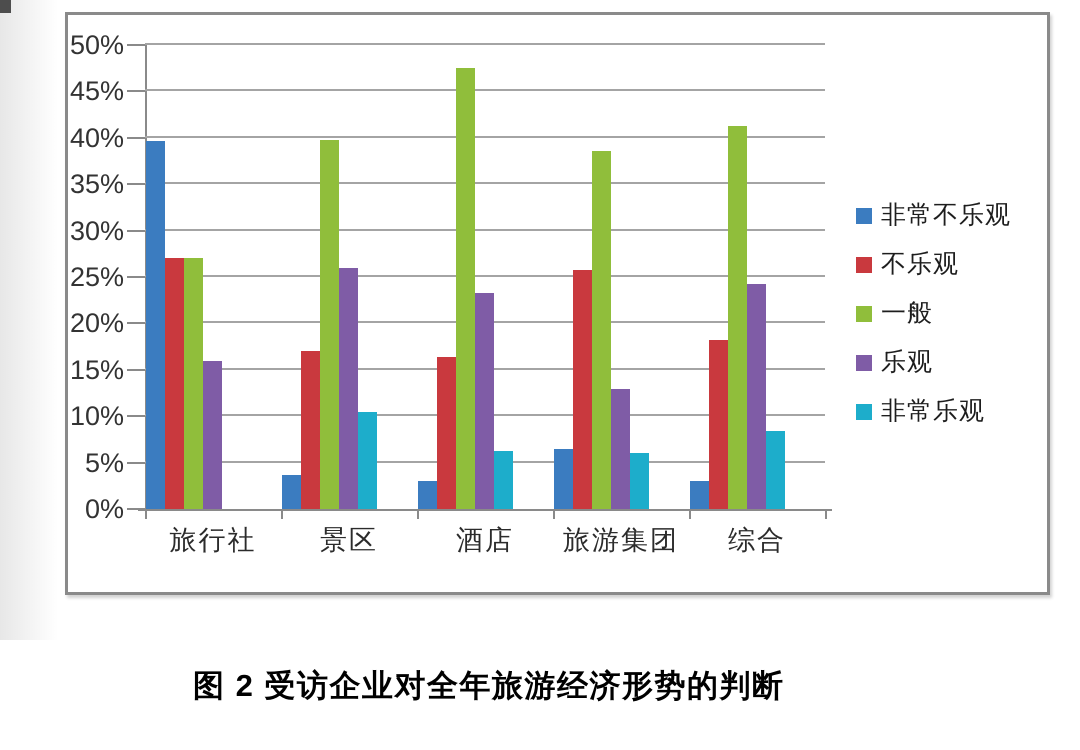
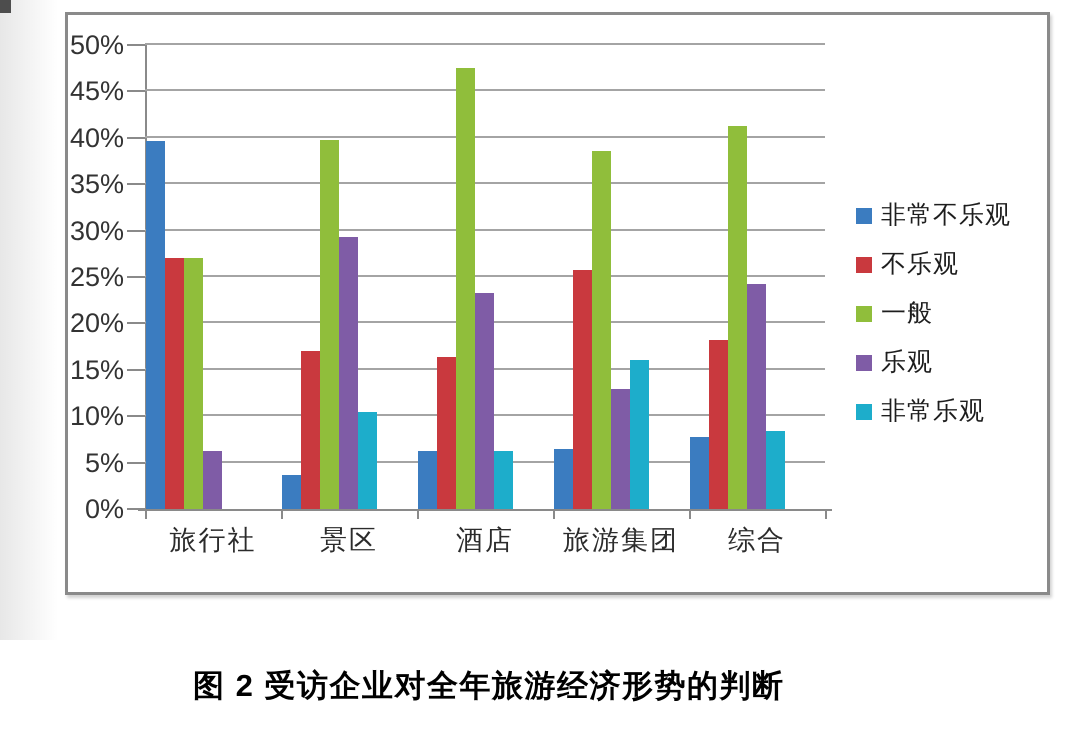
乐观/旅行社: 16% -> 6%
乐观/景区: 26% -> 29%
非常不乐观/酒店: 3% -> 6%
非常乐观/旅游集团: 6% -> 16%
非常不乐观/综合: 3% -> 8%
